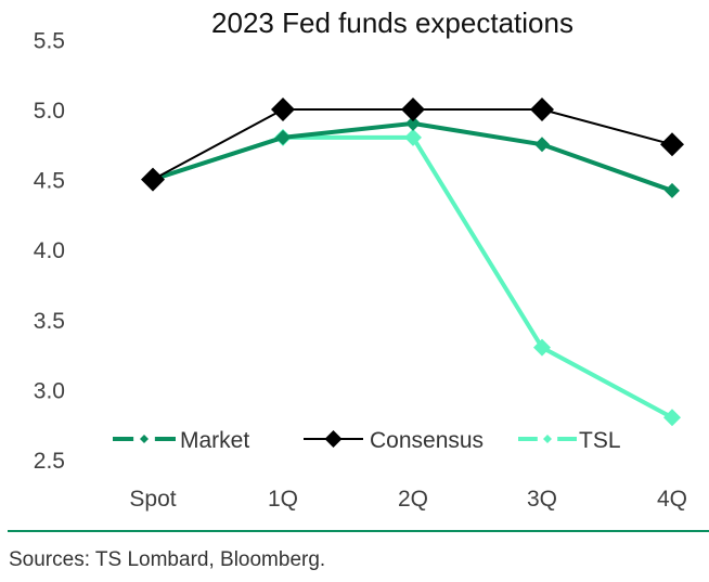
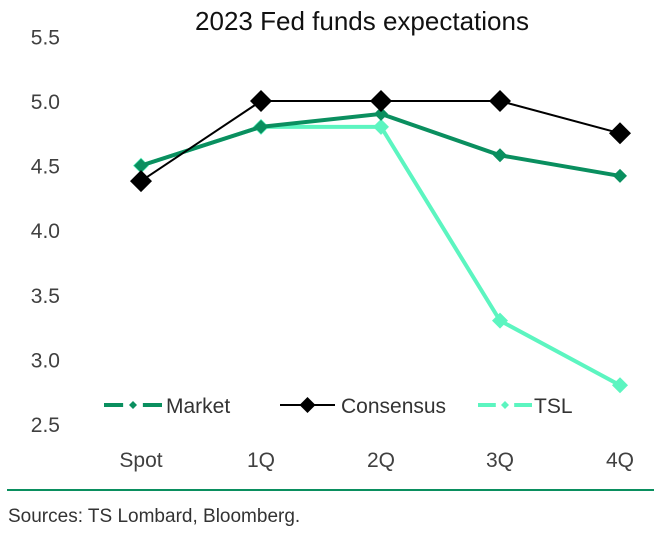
Consensus/Spot: 4.50 -> 4.38
Market/3Q: 4.75 -> 4.58
